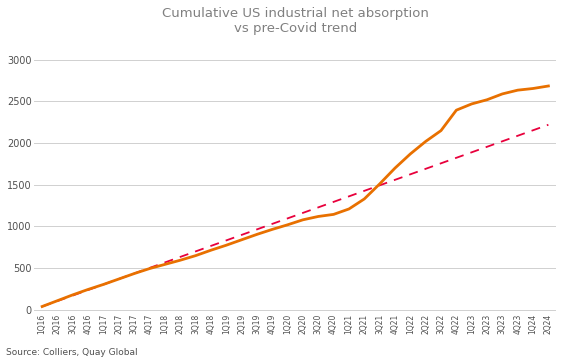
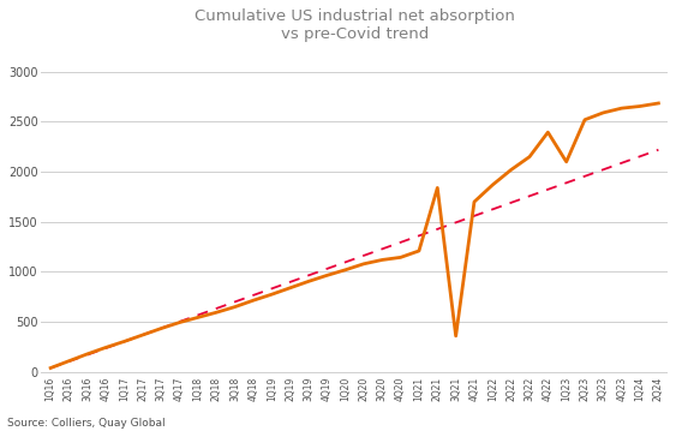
2Q21: 1330 -> 1840
3Q21: 1510 -> 360
1Q23: 2470 -> 2100
